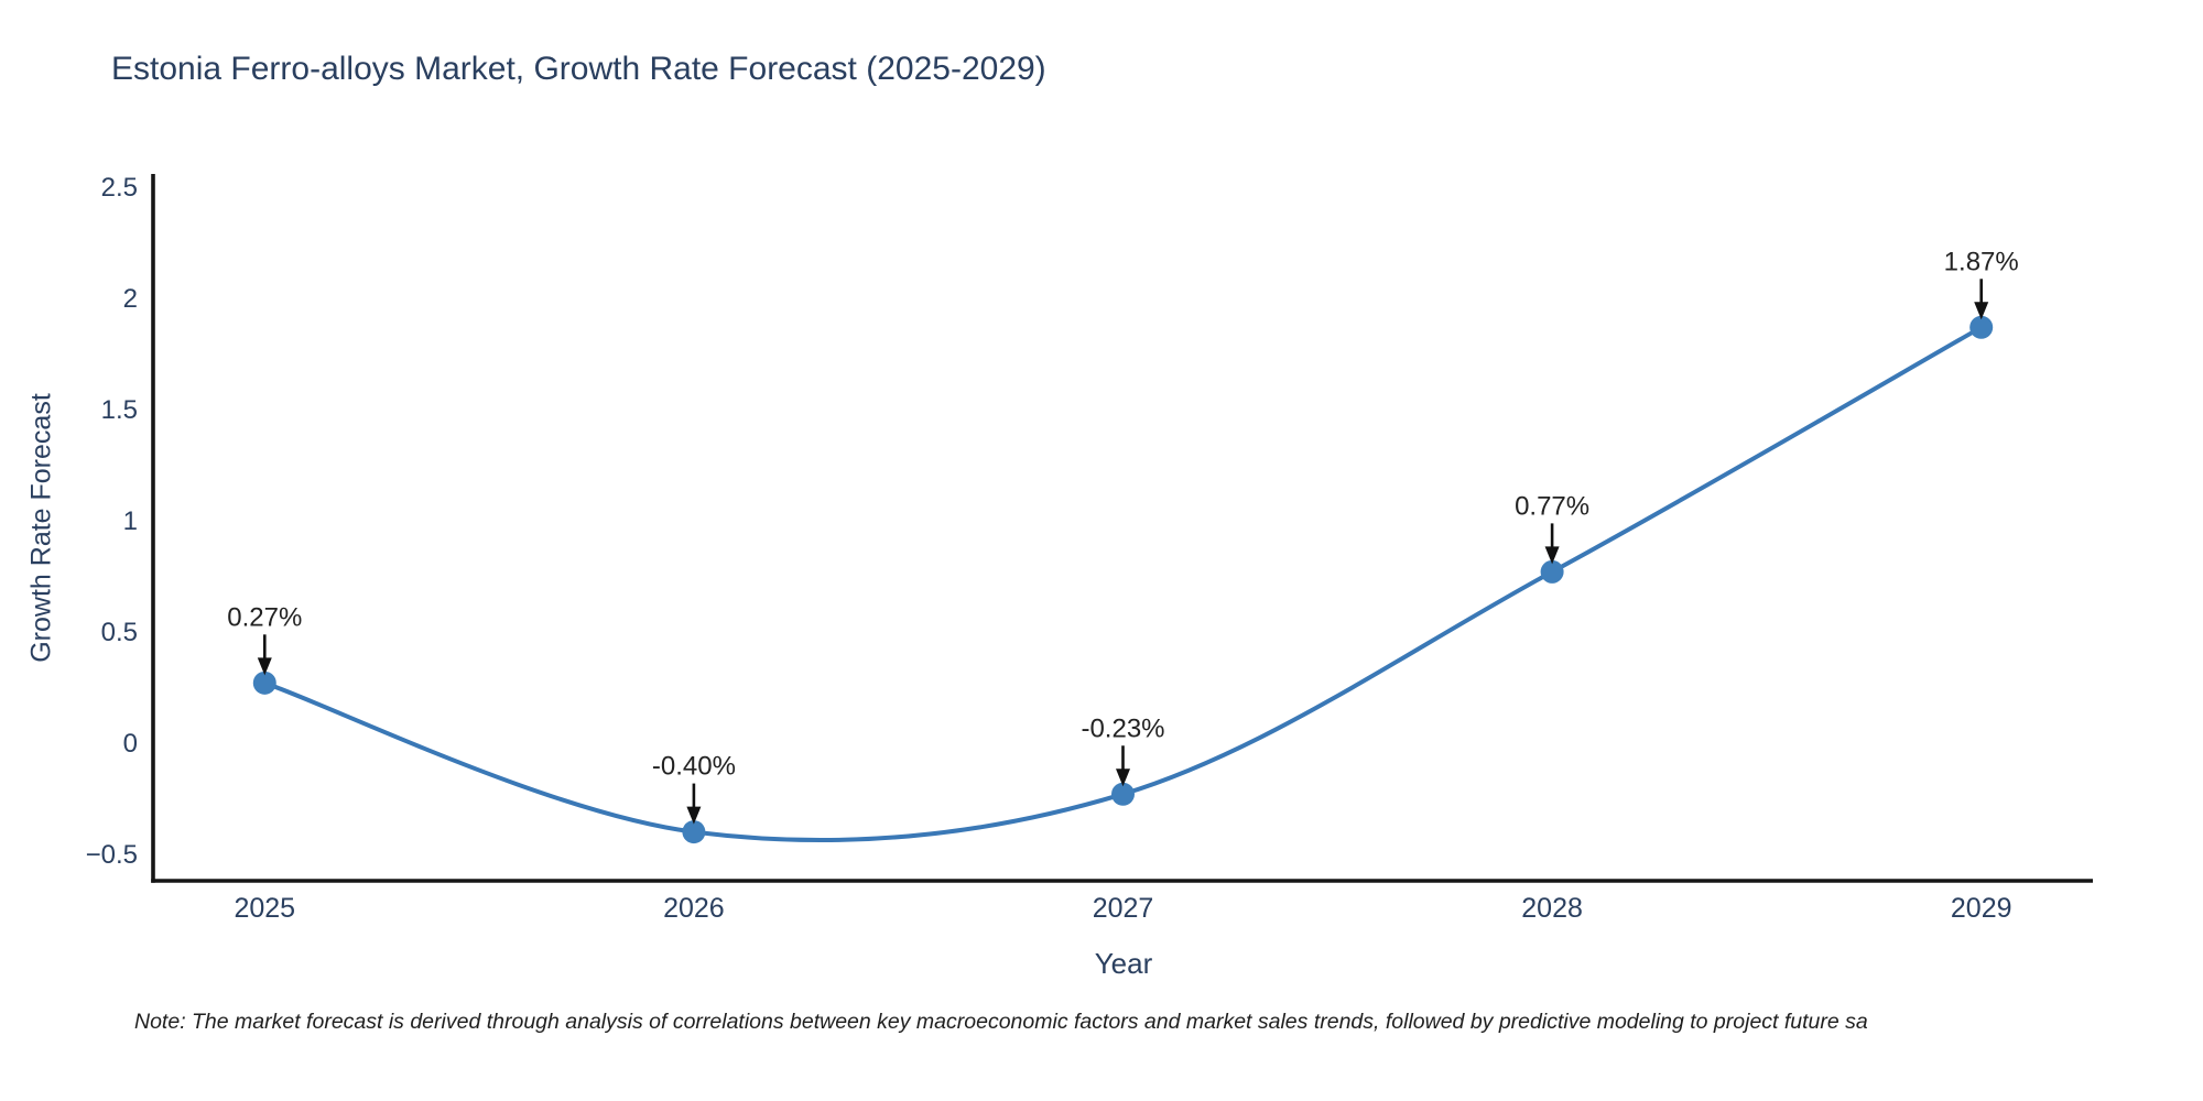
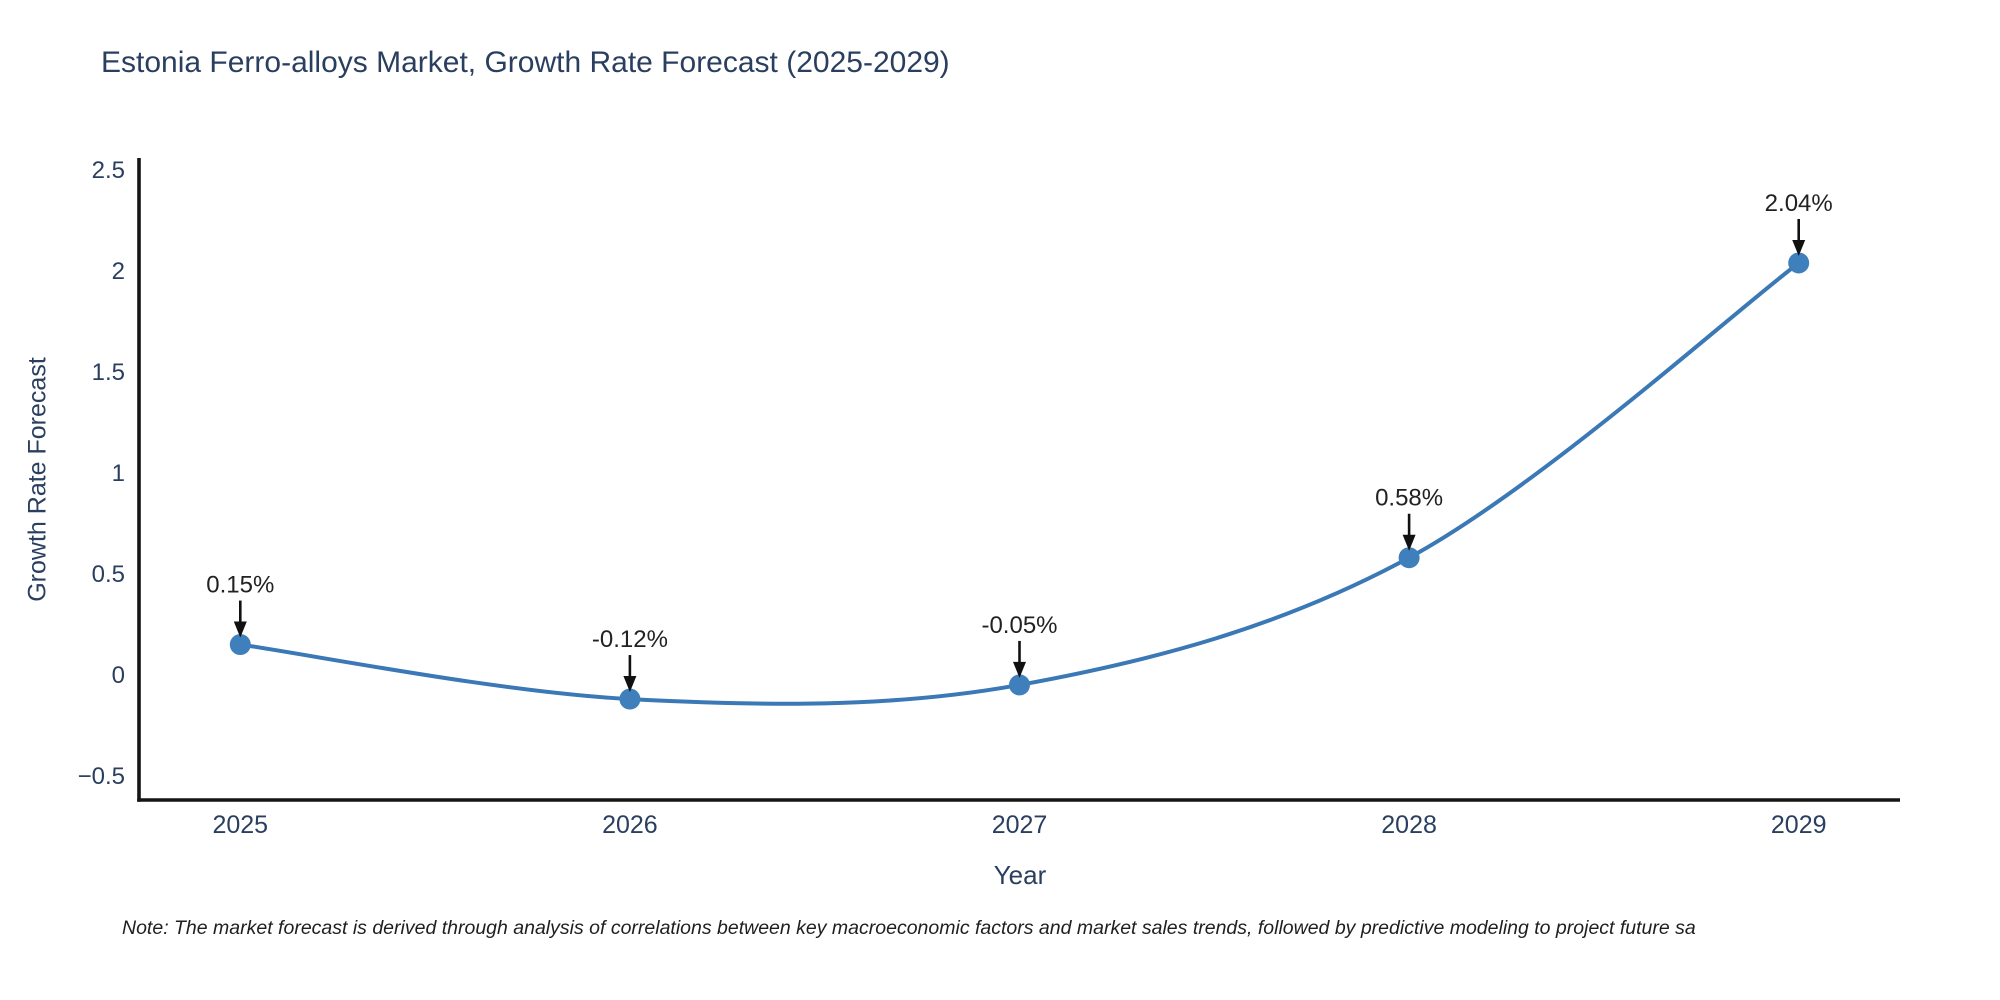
2025: 0.27% -> 0.15%
2026: -0.40% -> -0.12%
2027: -0.23% -> -0.05%
2028: 0.77% -> 0.58%
2029: 1.87% -> 2.04%
